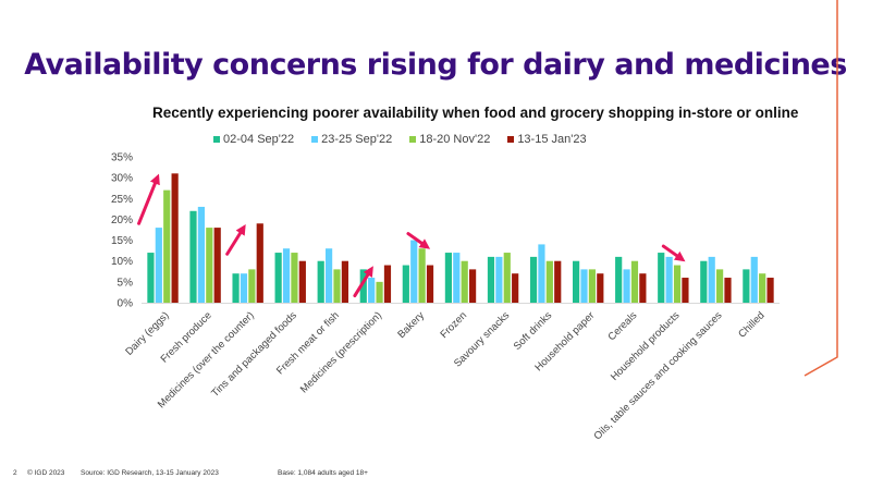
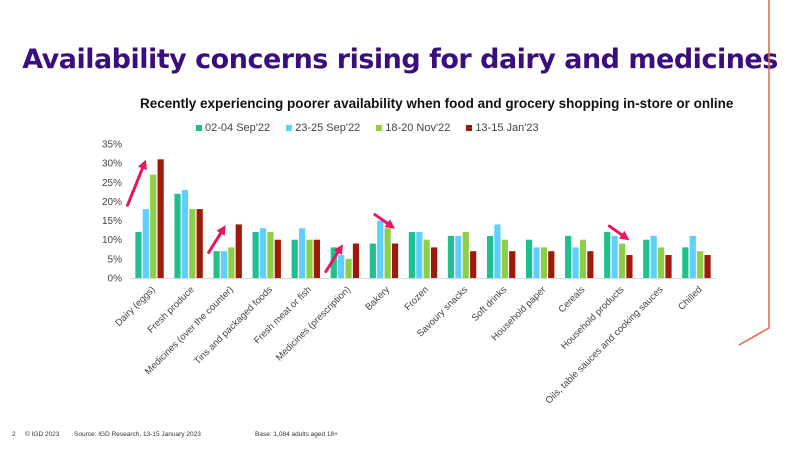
13-15 Jan'23/Medicines (over the counter): 19% -> 14%
18-20 Nov'22/Fresh meat or fish: 8% -> 10%
13-15 Jan'23/Soft drinks: 10% -> 7%
